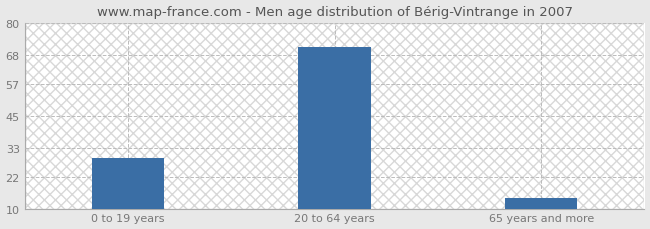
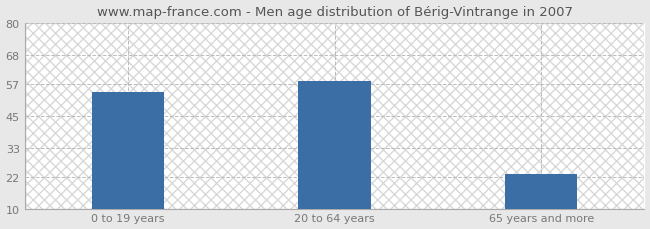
0 to 19 years: 29 -> 54
20 to 64 years: 71 -> 58
65 years and more: 14 -> 23
